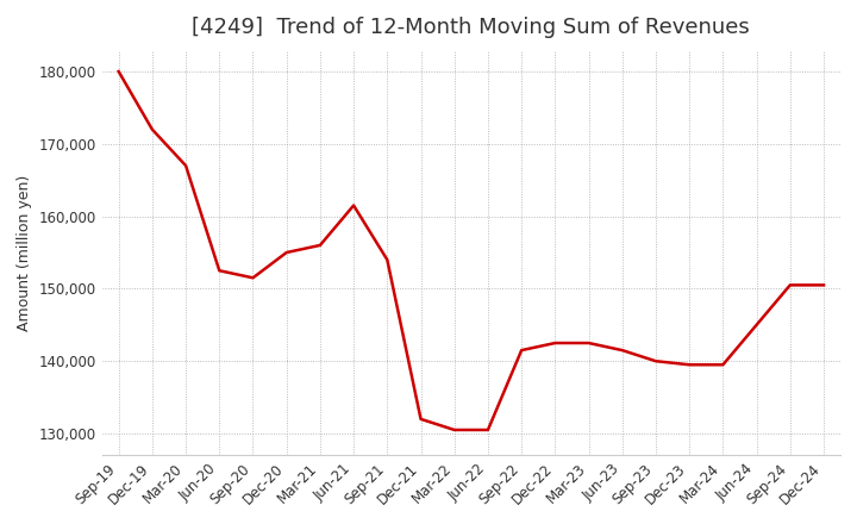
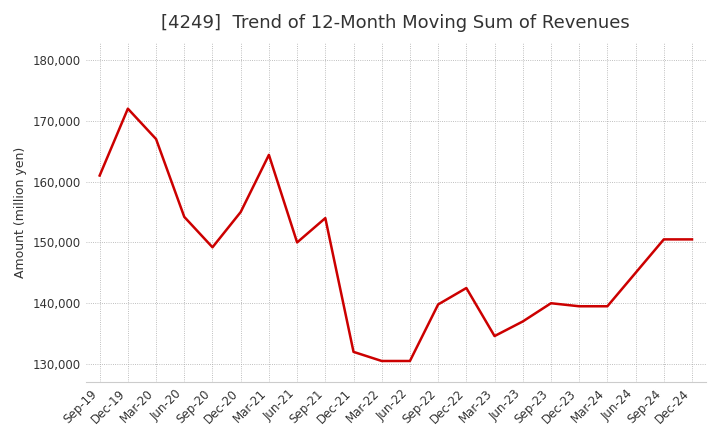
Sep-19: 180,000 -> 161,000
Jun-20: 152,500 -> 154,200
Sep-20: 151,500 -> 149,200
Mar-21: 156,000 -> 164,400
Jun-21: 161,500 -> 150,000
Sep-22: 141,500 -> 139,800
Mar-23: 142,500 -> 134,600
Jun-23: 141,500 -> 137,000
